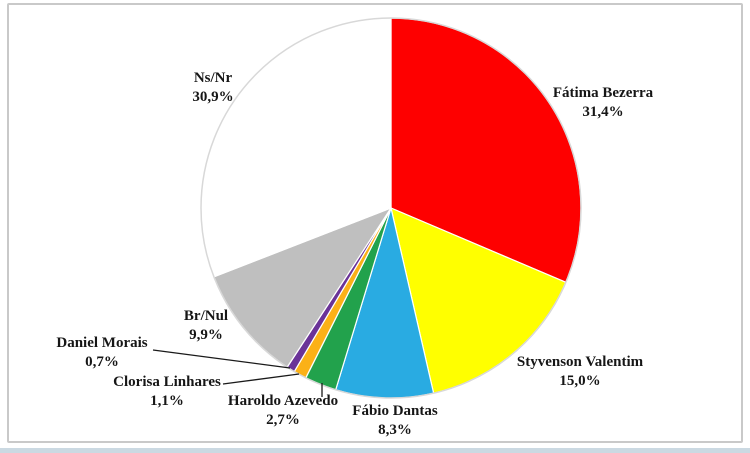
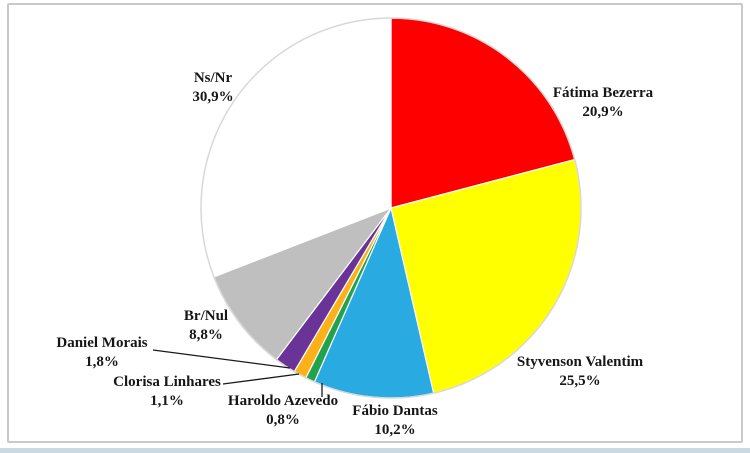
Fátima Bezerra: 31,4% -> 20,9%
Styvenson Valentim: 15,0% -> 25,5%
Fábio Dantas: 8,3% -> 10,2%
Haroldo Azevedo: 2,7% -> 0,8%
Daniel Morais: 0,7% -> 1,8%
Br/Nul: 9,9% -> 8,8%
